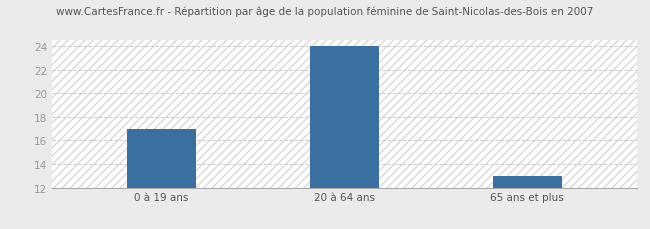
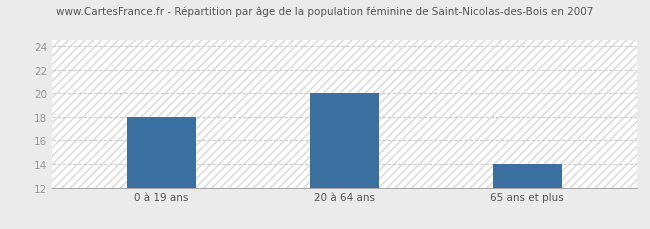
0 à 19 ans: 17 -> 18
20 à 64 ans: 24 -> 20
65 ans et plus: 13 -> 14
